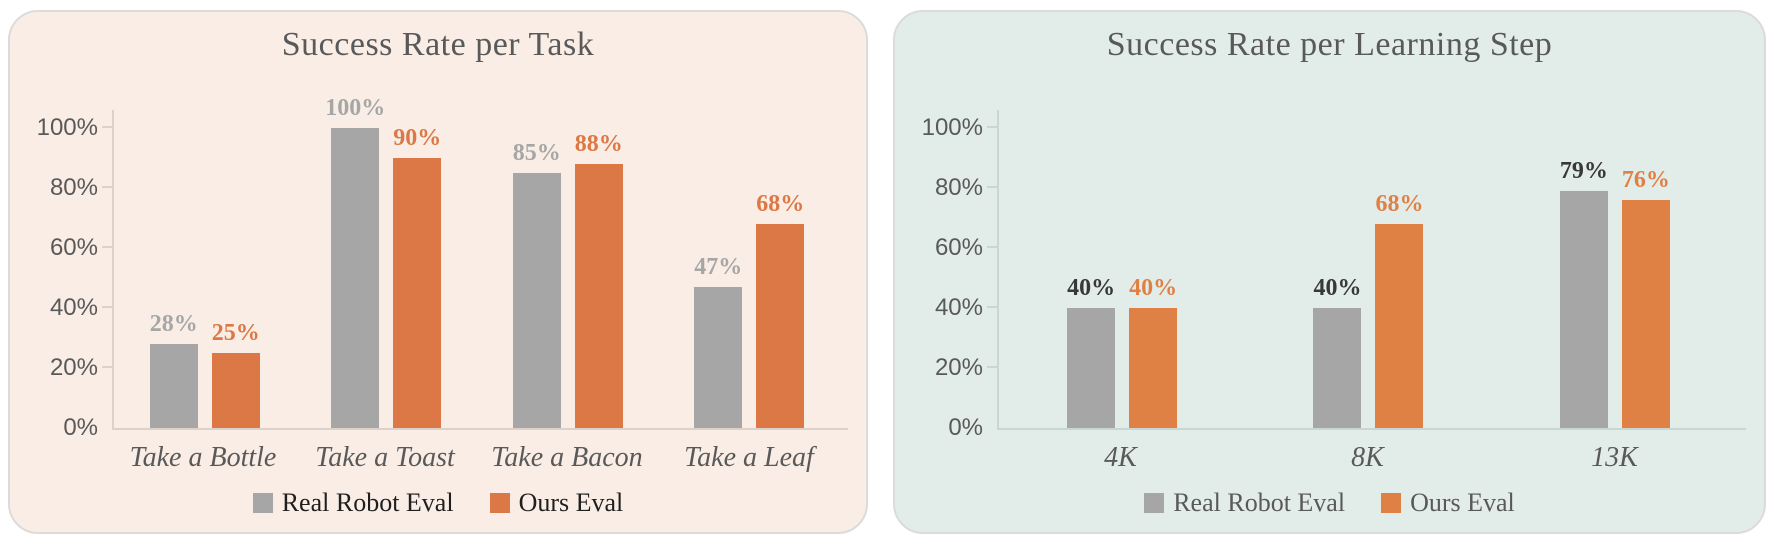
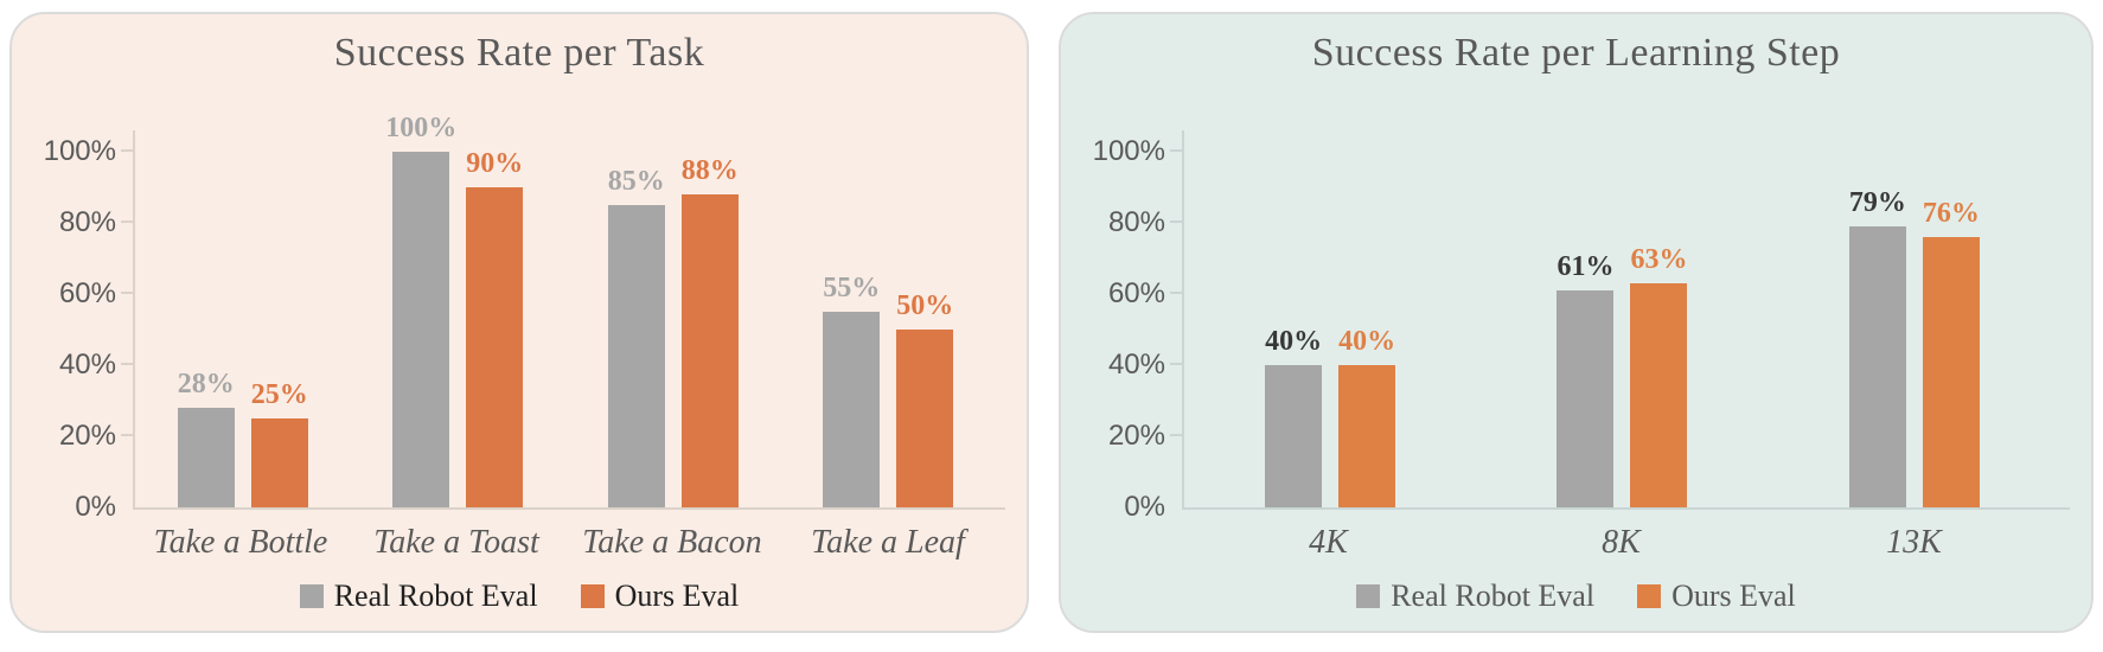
Success Rate per Task/Real Robot Eval/Take a Leaf: 47% -> 55%
Success Rate per Task/Ours Eval/Take a Leaf: 68% -> 50%
Success Rate per Learning Step/Real Robot Eval/8K: 40% -> 61%
Success Rate per Learning Step/Ours Eval/8K: 68% -> 63%
